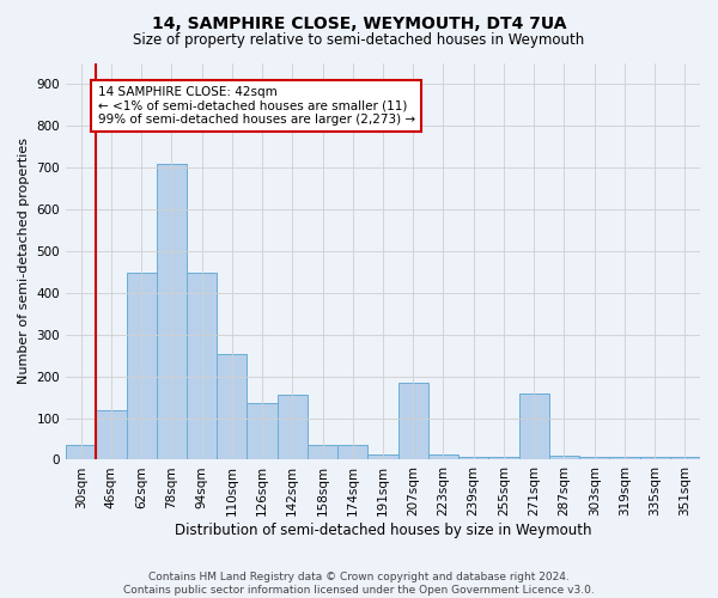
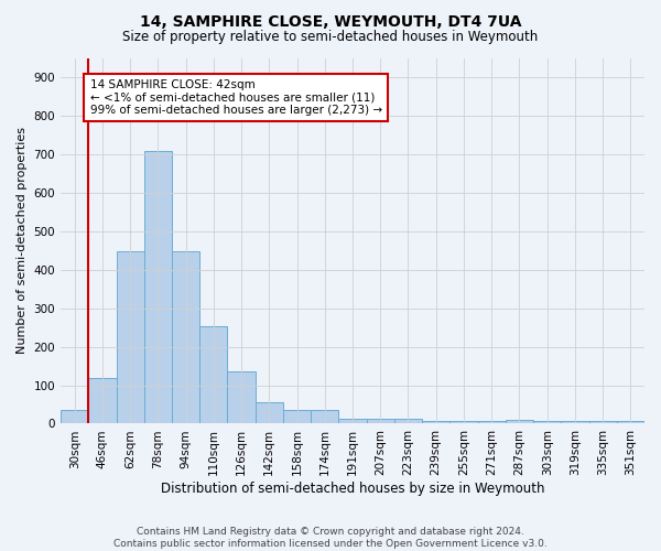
142sqm: 155 -> 57
207sqm: 185 -> 13
271sqm: 160 -> 8
